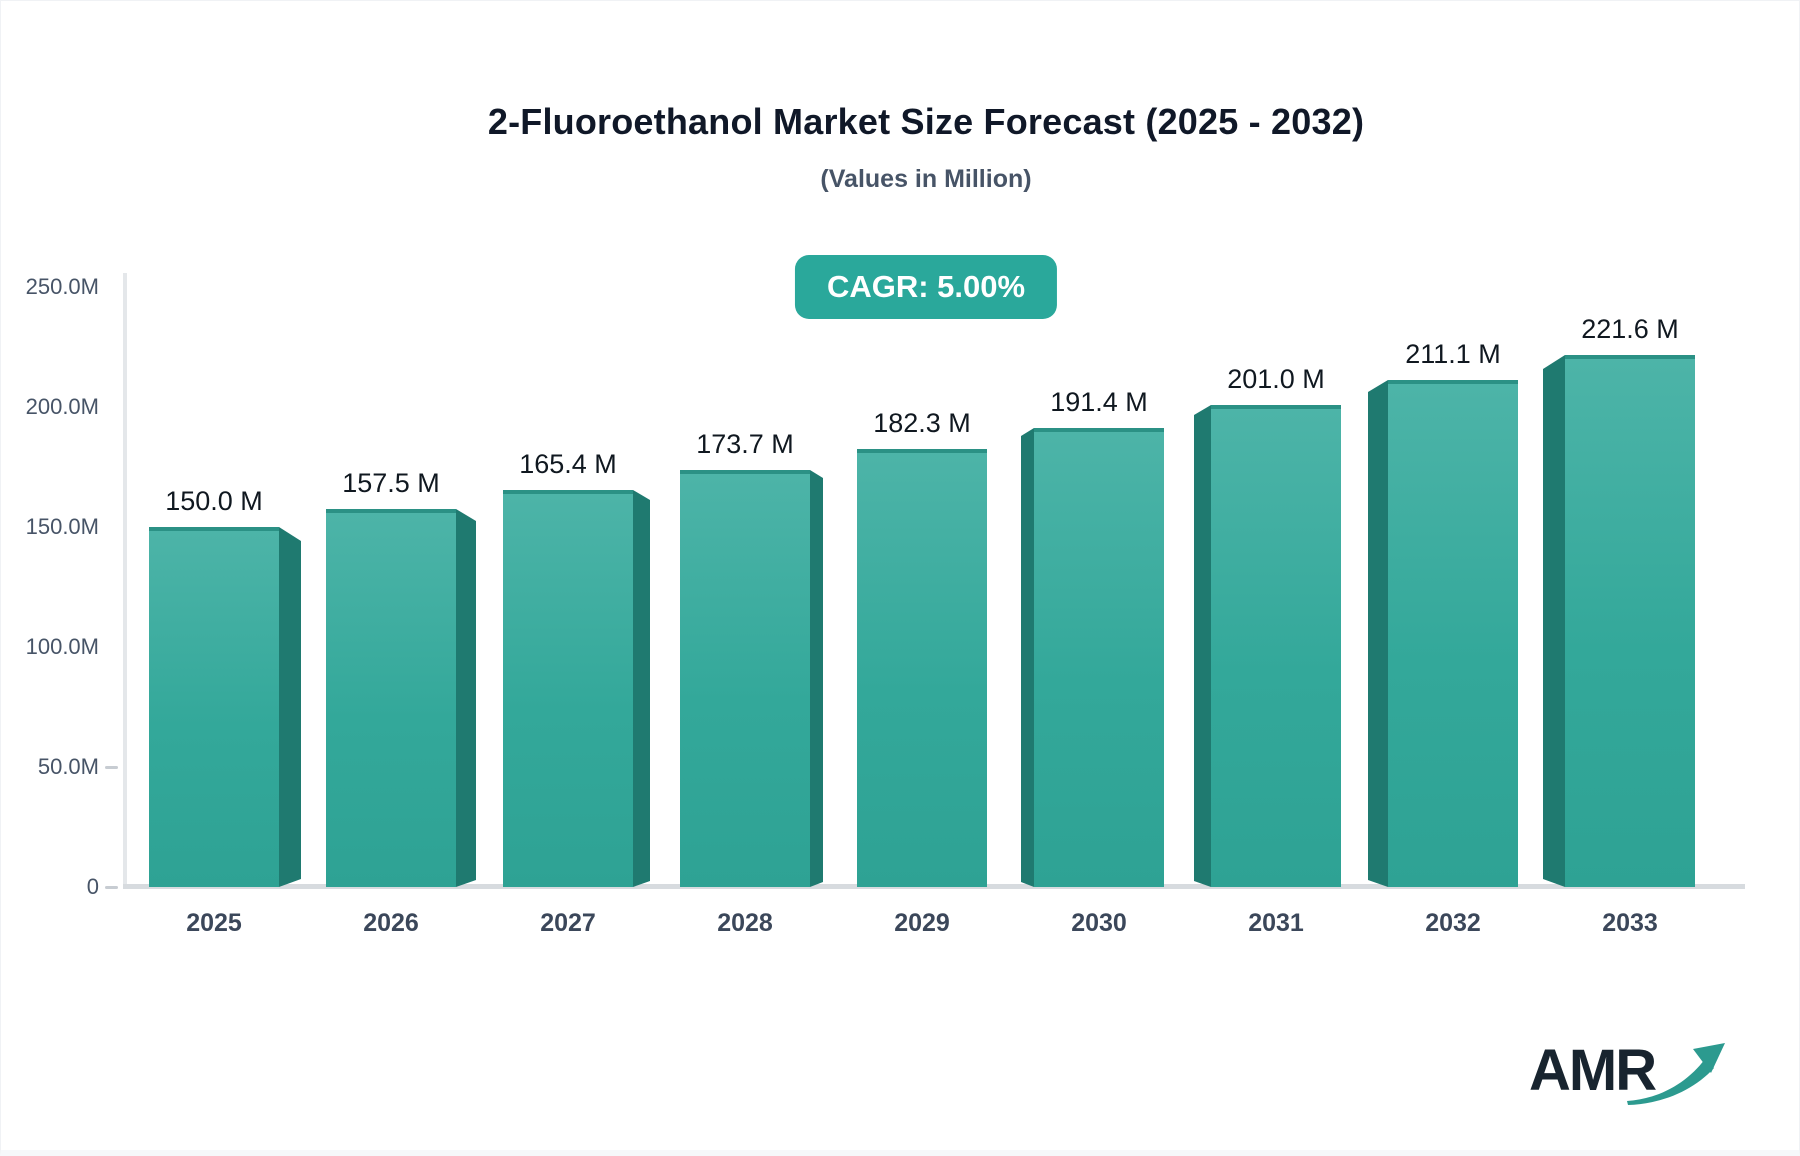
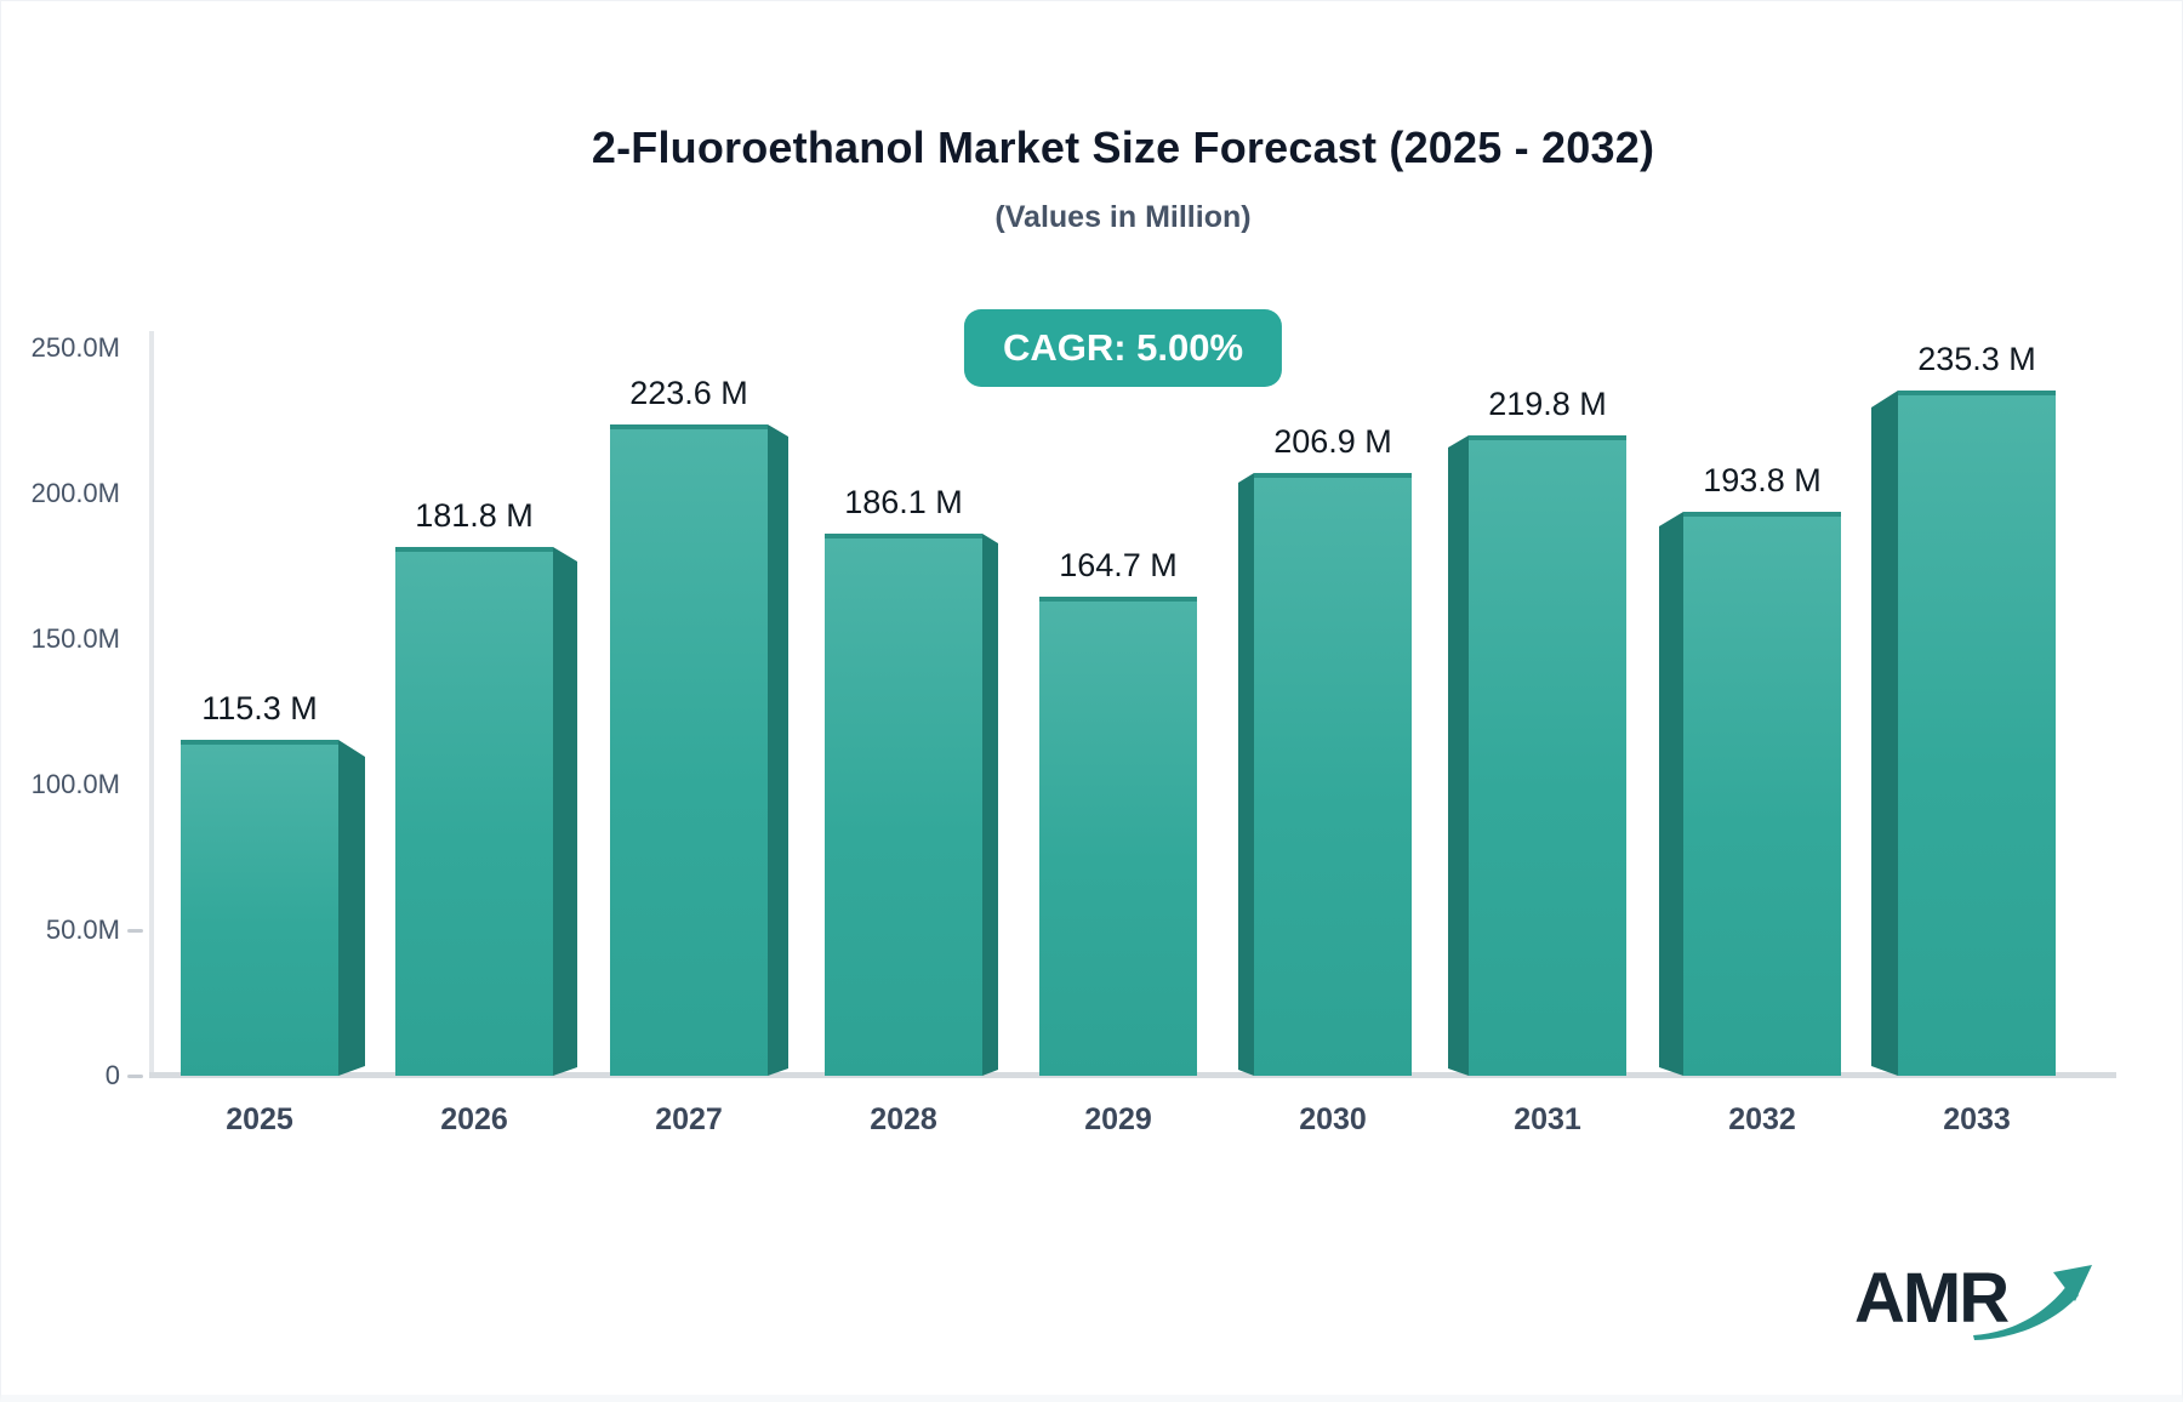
2025: 150.0 -> 115.3
2026: 157.5 -> 181.8
2027: 165.4 -> 223.6
2028: 173.7 -> 186.1
2029: 182.3 -> 164.7
2030: 191.4 -> 206.9
2031: 201.0 -> 219.8
2032: 211.1 -> 193.8
2033: 221.6 -> 235.3
